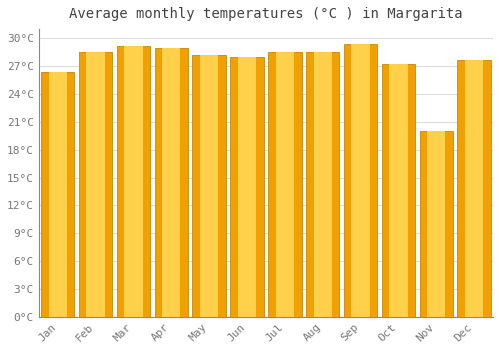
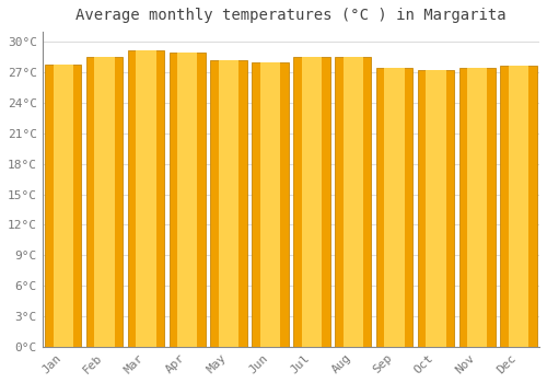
Jan: 26.4°C -> 27.8°C
Sep: 29.4°C -> 27.5°C
Nov: 20.0°C -> 27.5°C
